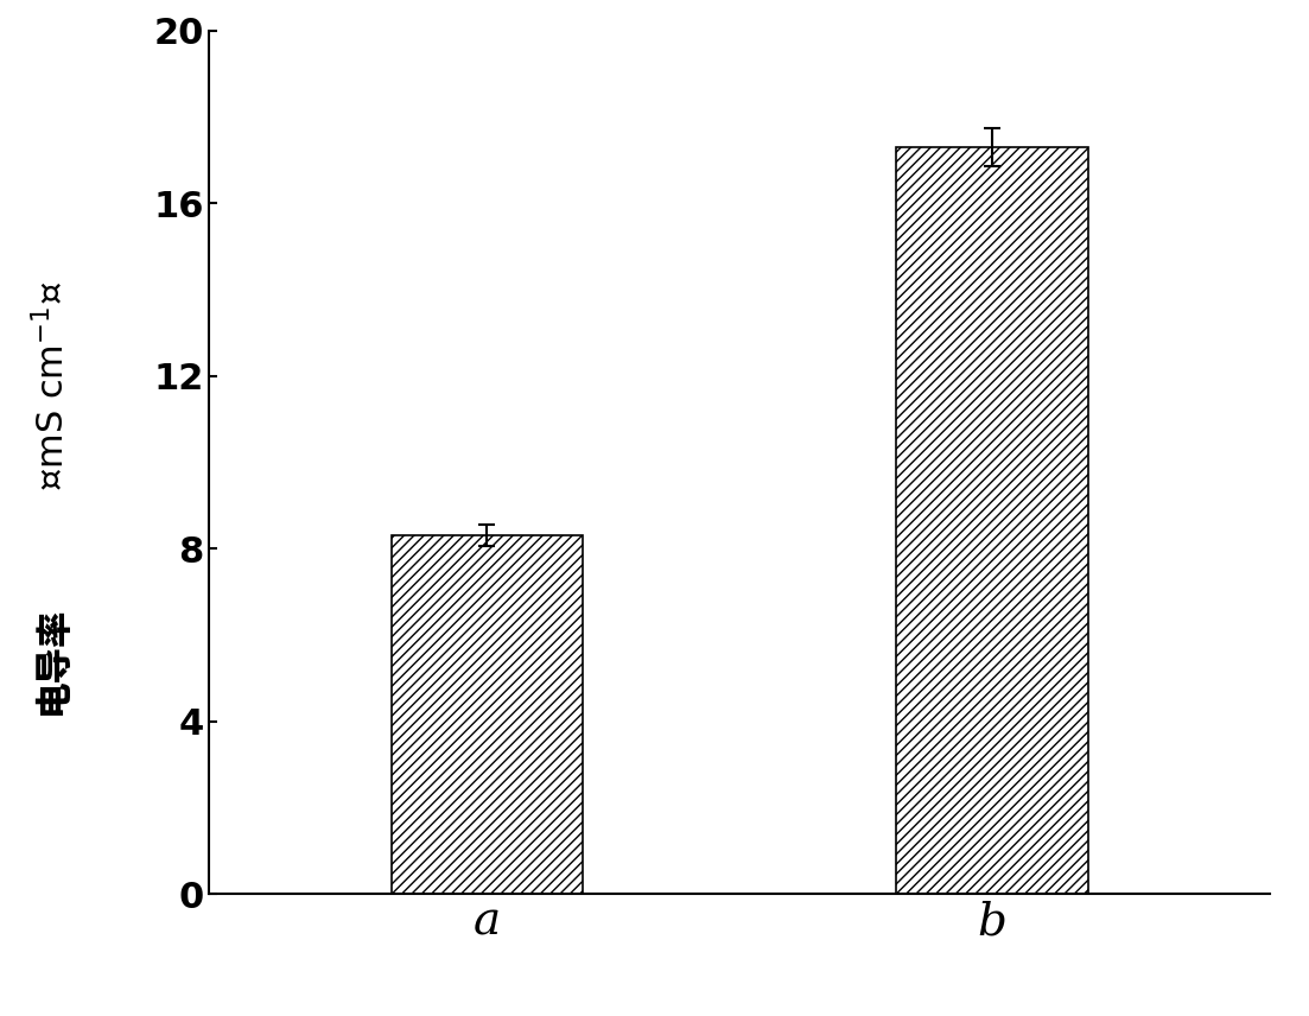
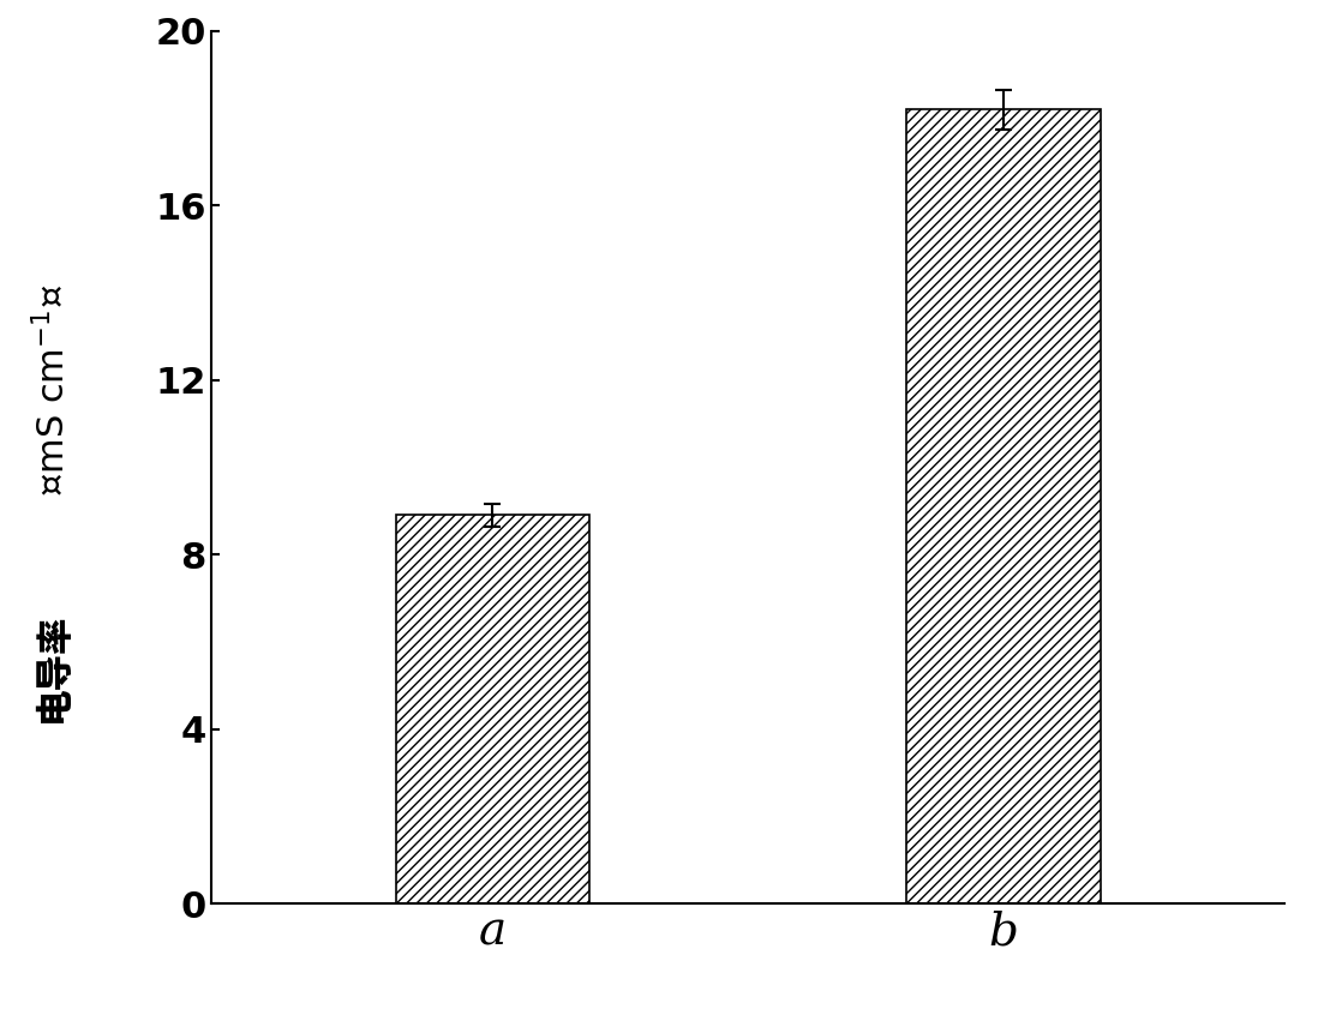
a: 8.3 -> 8.9
b: 17.3 -> 18.2
